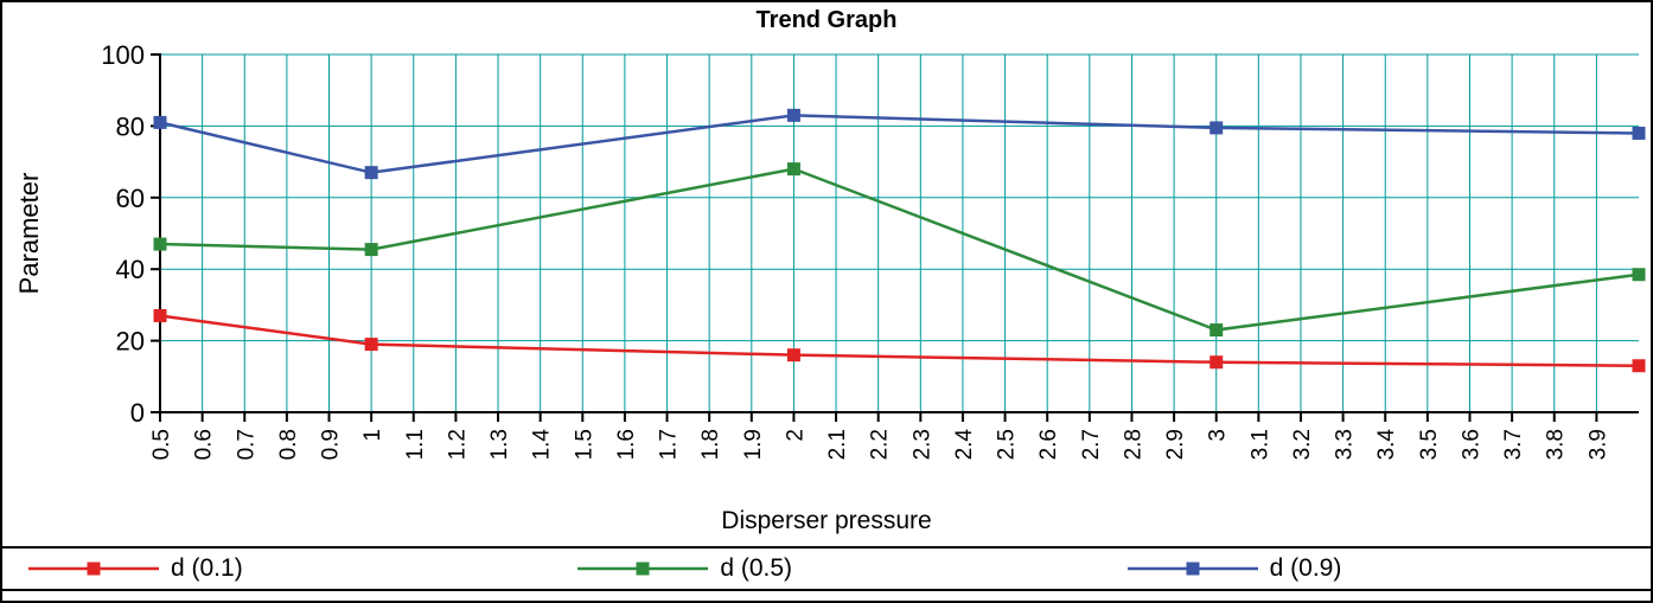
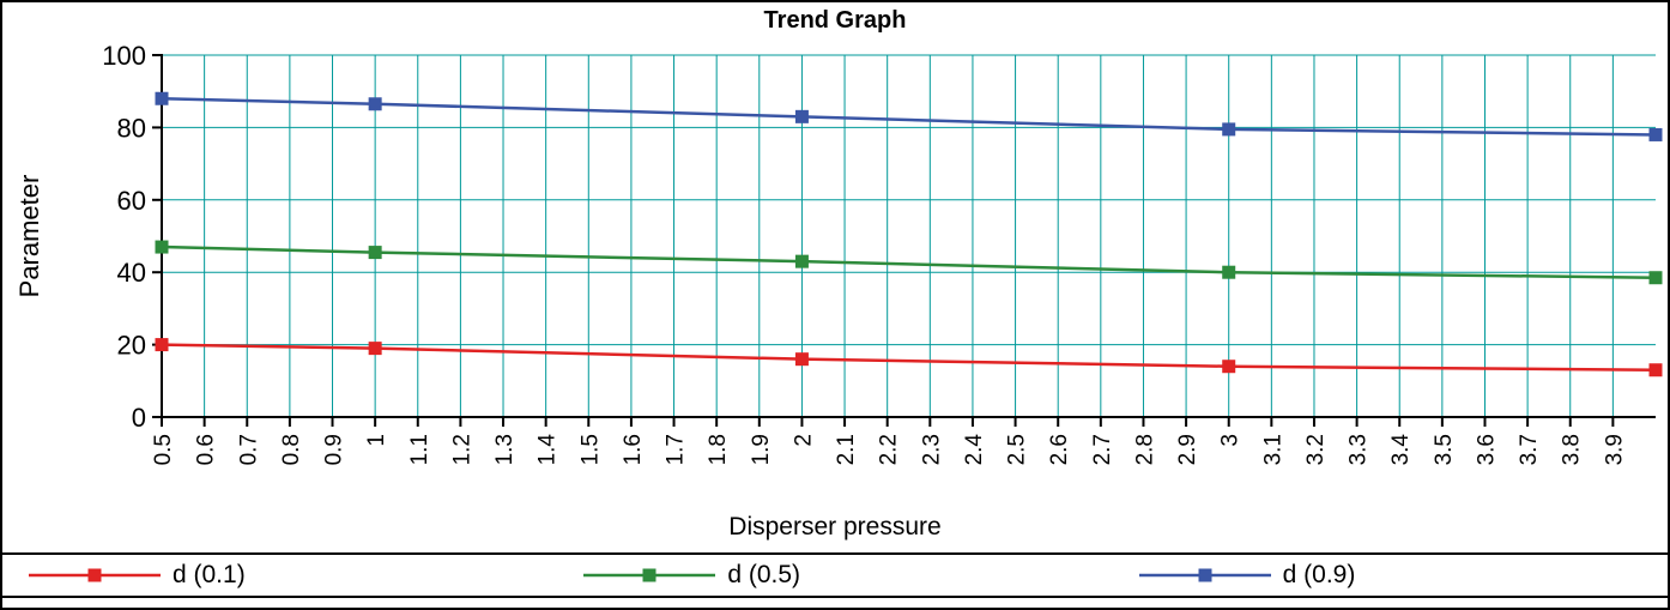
d (0.1)/0.5: 27 -> 20
d (0.9)/0.5: 81 -> 88
d (0.9)/1: 67 -> 86
d (0.5)/2: 68 -> 43
d (0.5)/3: 23 -> 40
